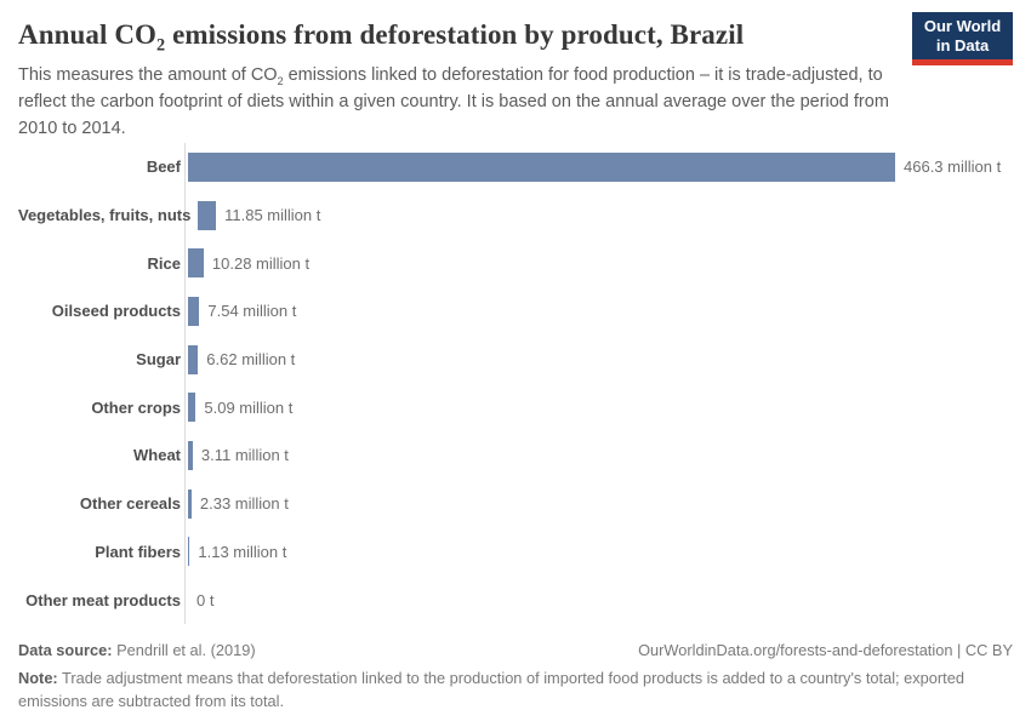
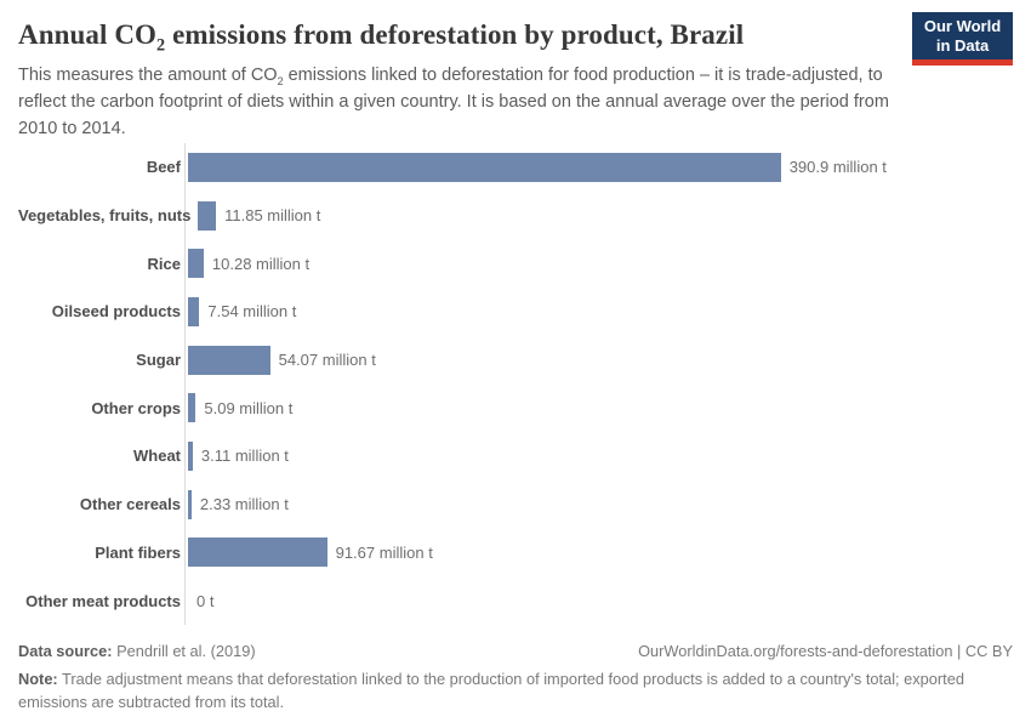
Beef: 466.3 -> 390.9
Sugar: 6.62 -> 54.07
Plant fibers: 1.13 -> 91.67
